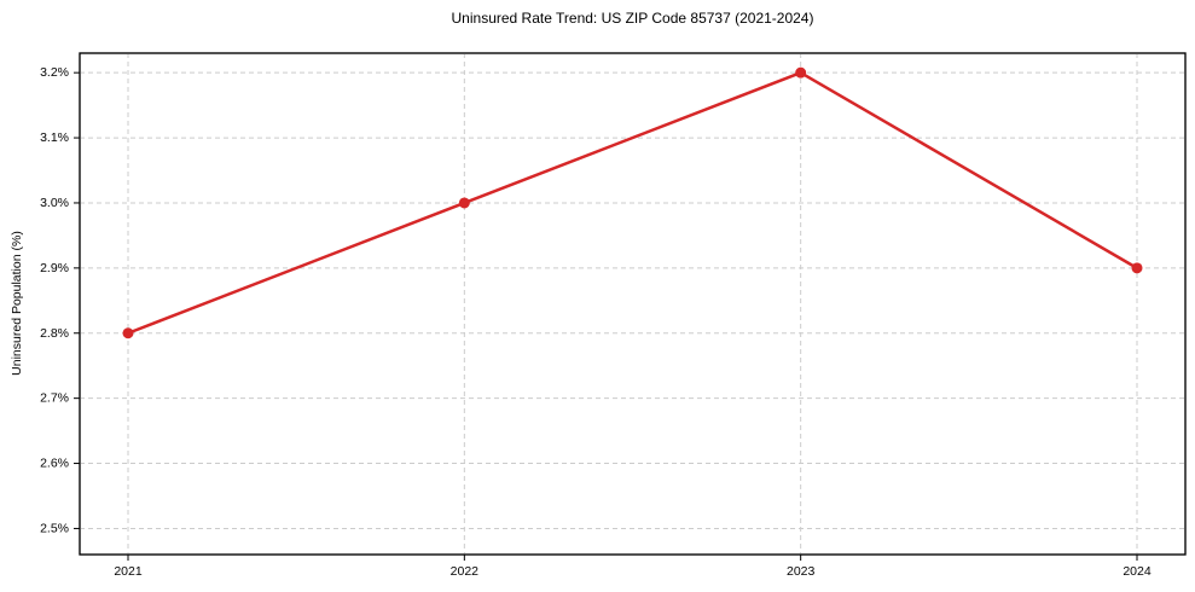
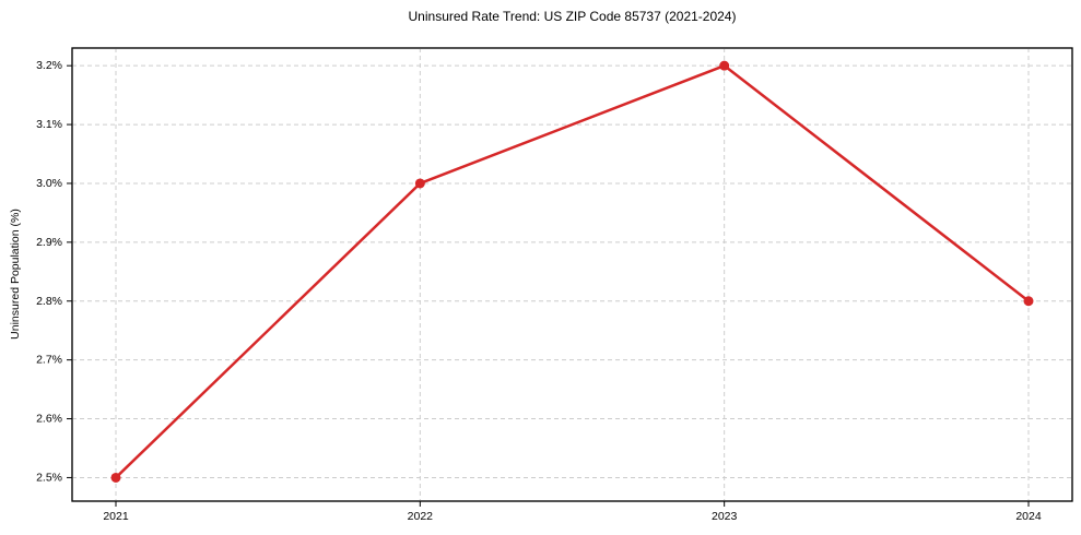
2021: 2.8% -> 2.5%
2024: 2.9% -> 2.8%
